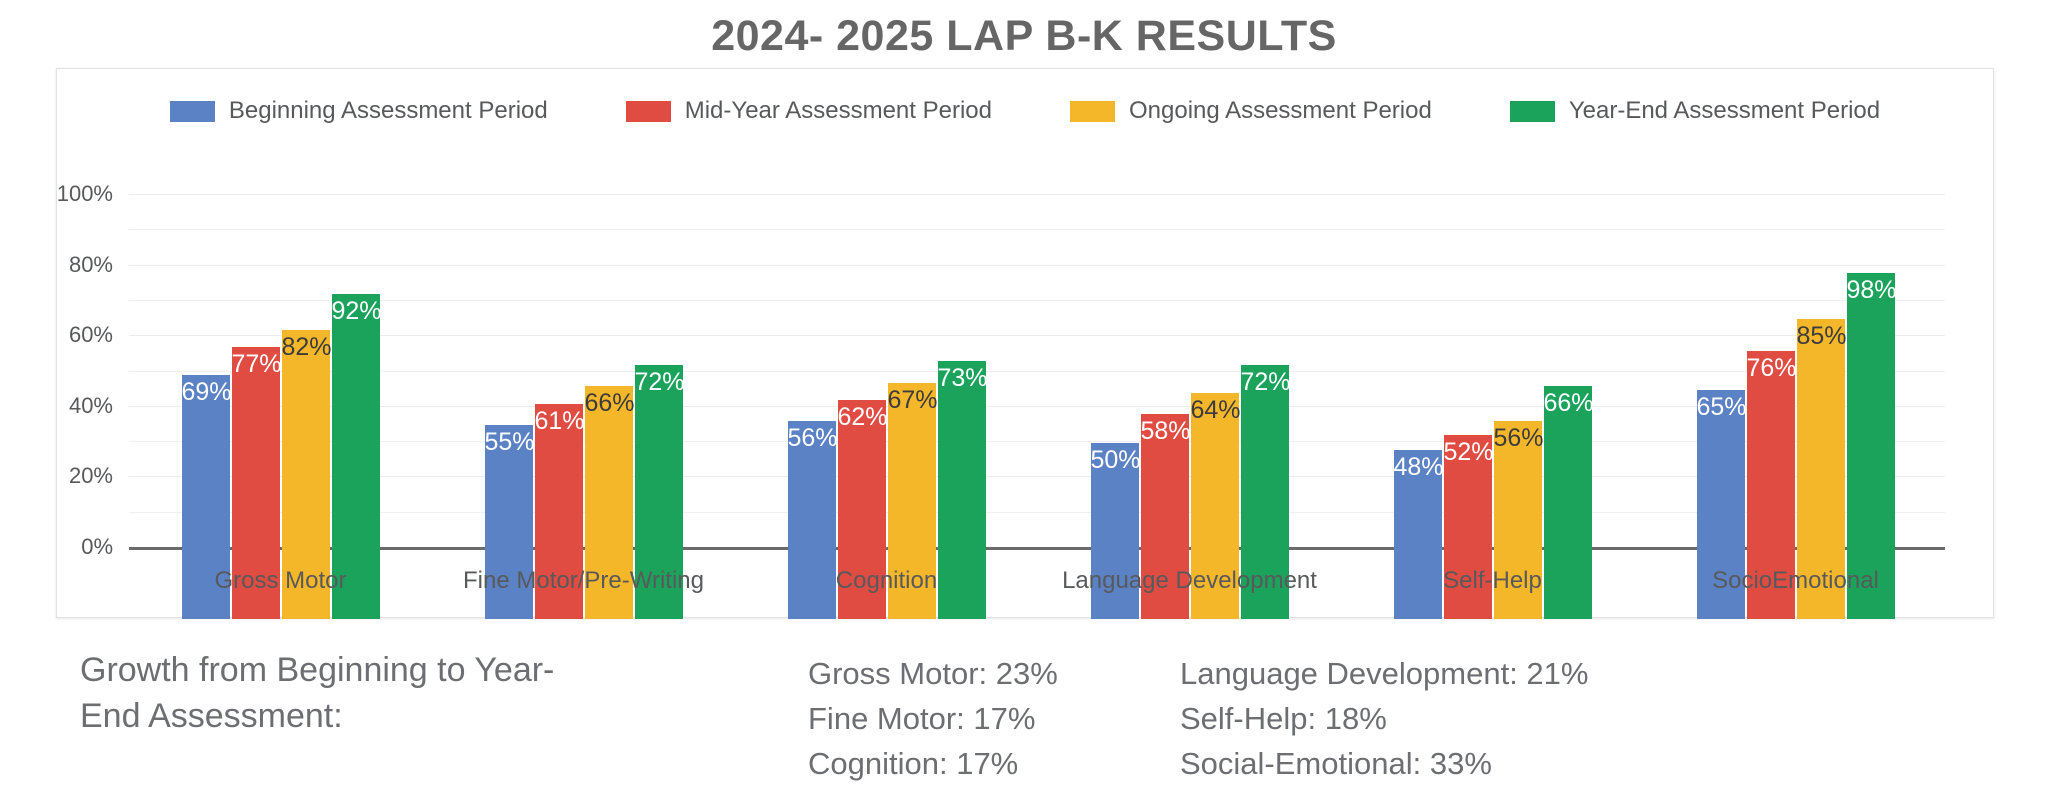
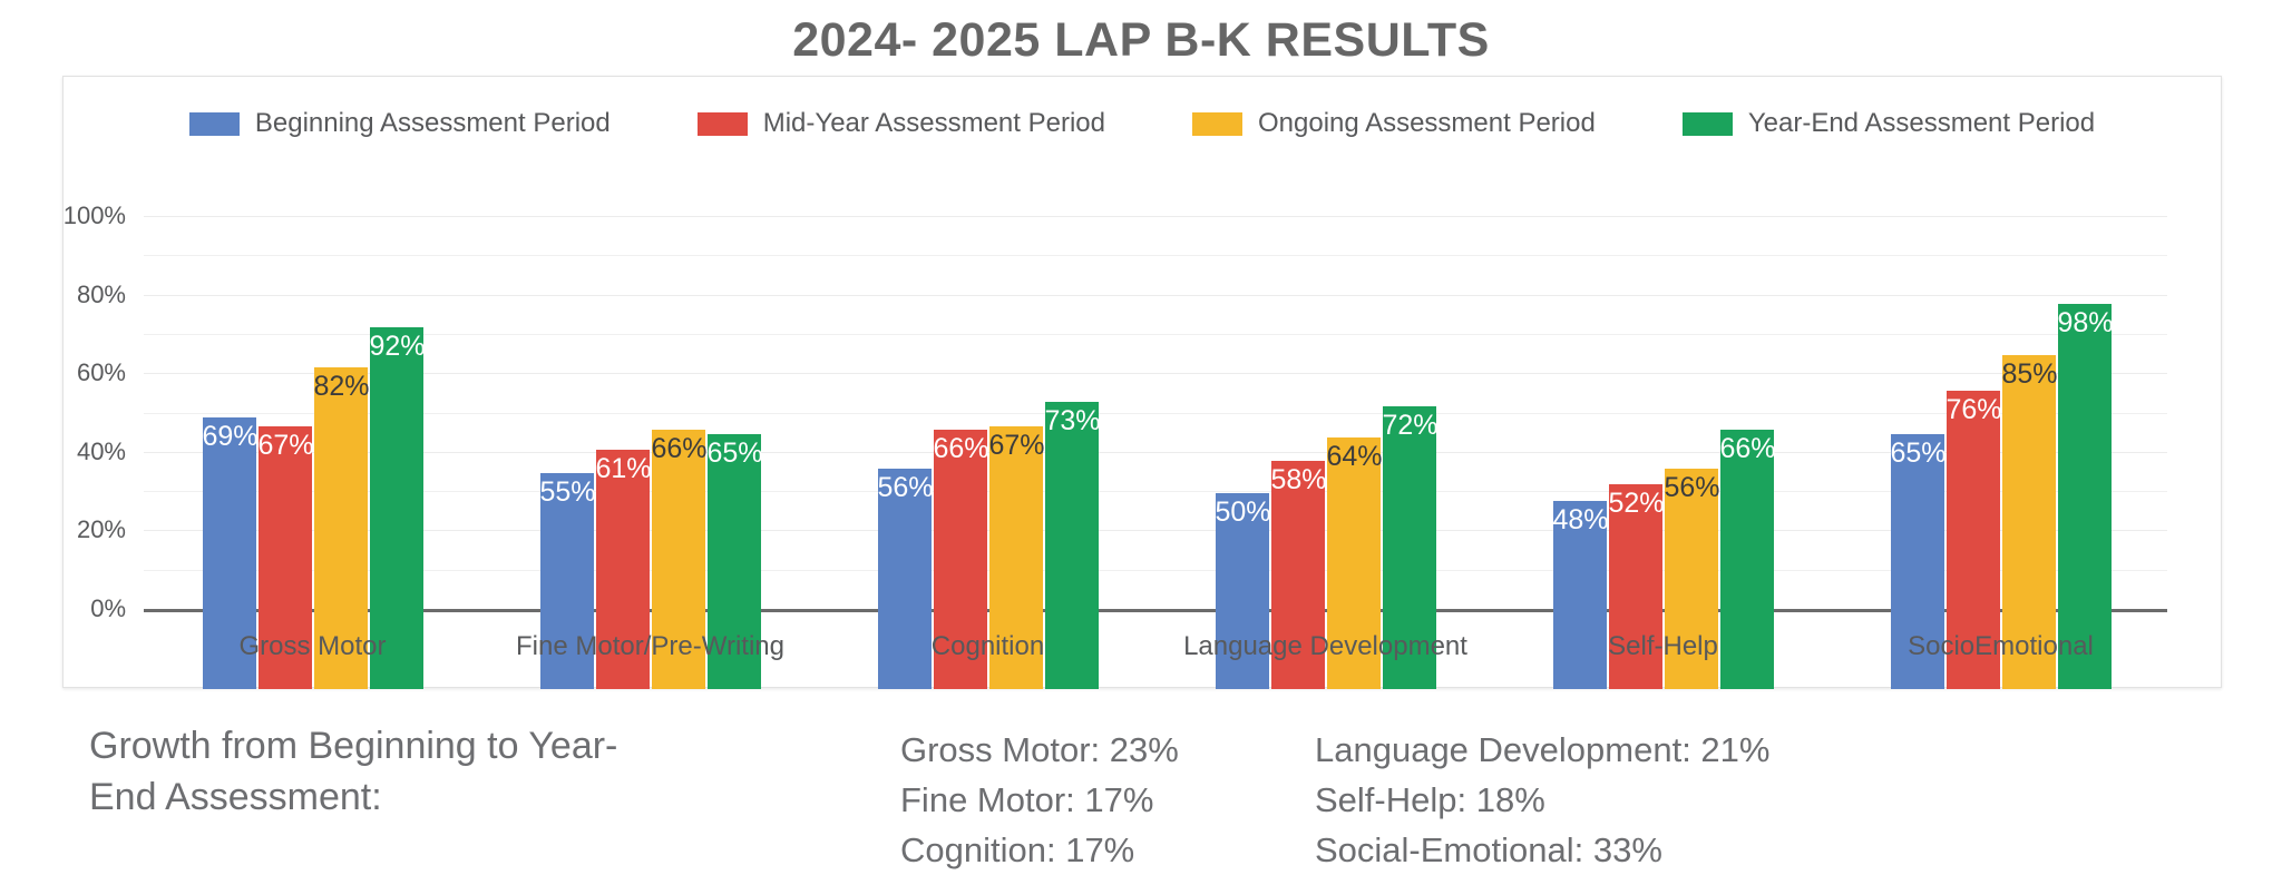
Mid-Year Assessment Period/Gross Motor: 77% -> 67%
Year-End Assessment Period/Fine Motor/Pre-Writing: 72% -> 65%
Mid-Year Assessment Period/Cognition: 62% -> 66%
